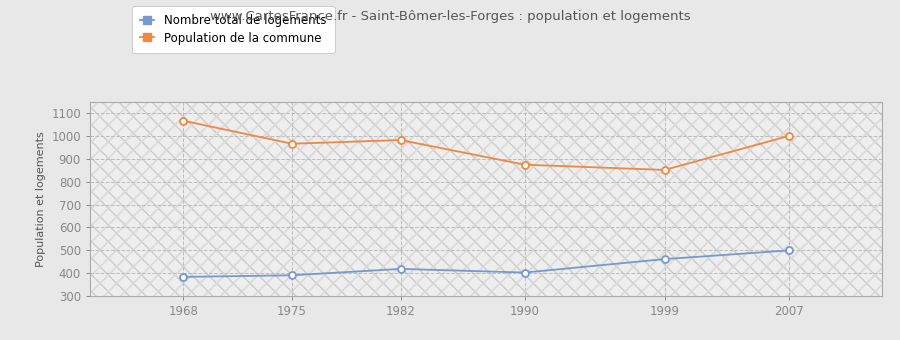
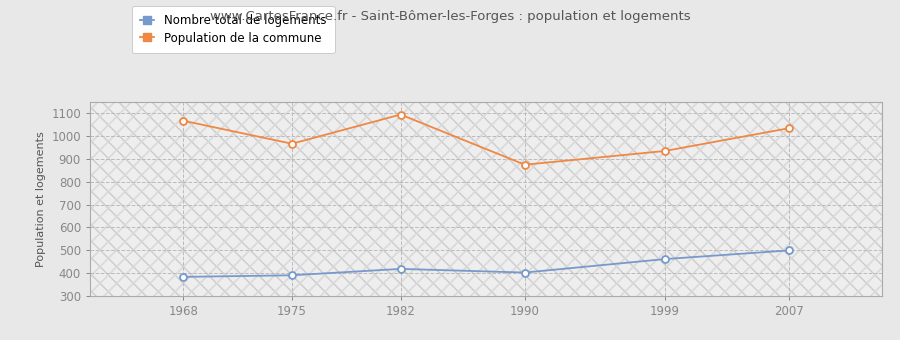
Population de la commune/1982: 983 -> 1095
Population de la commune/1999: 852 -> 935
Population de la commune/2007: 1001 -> 1035
